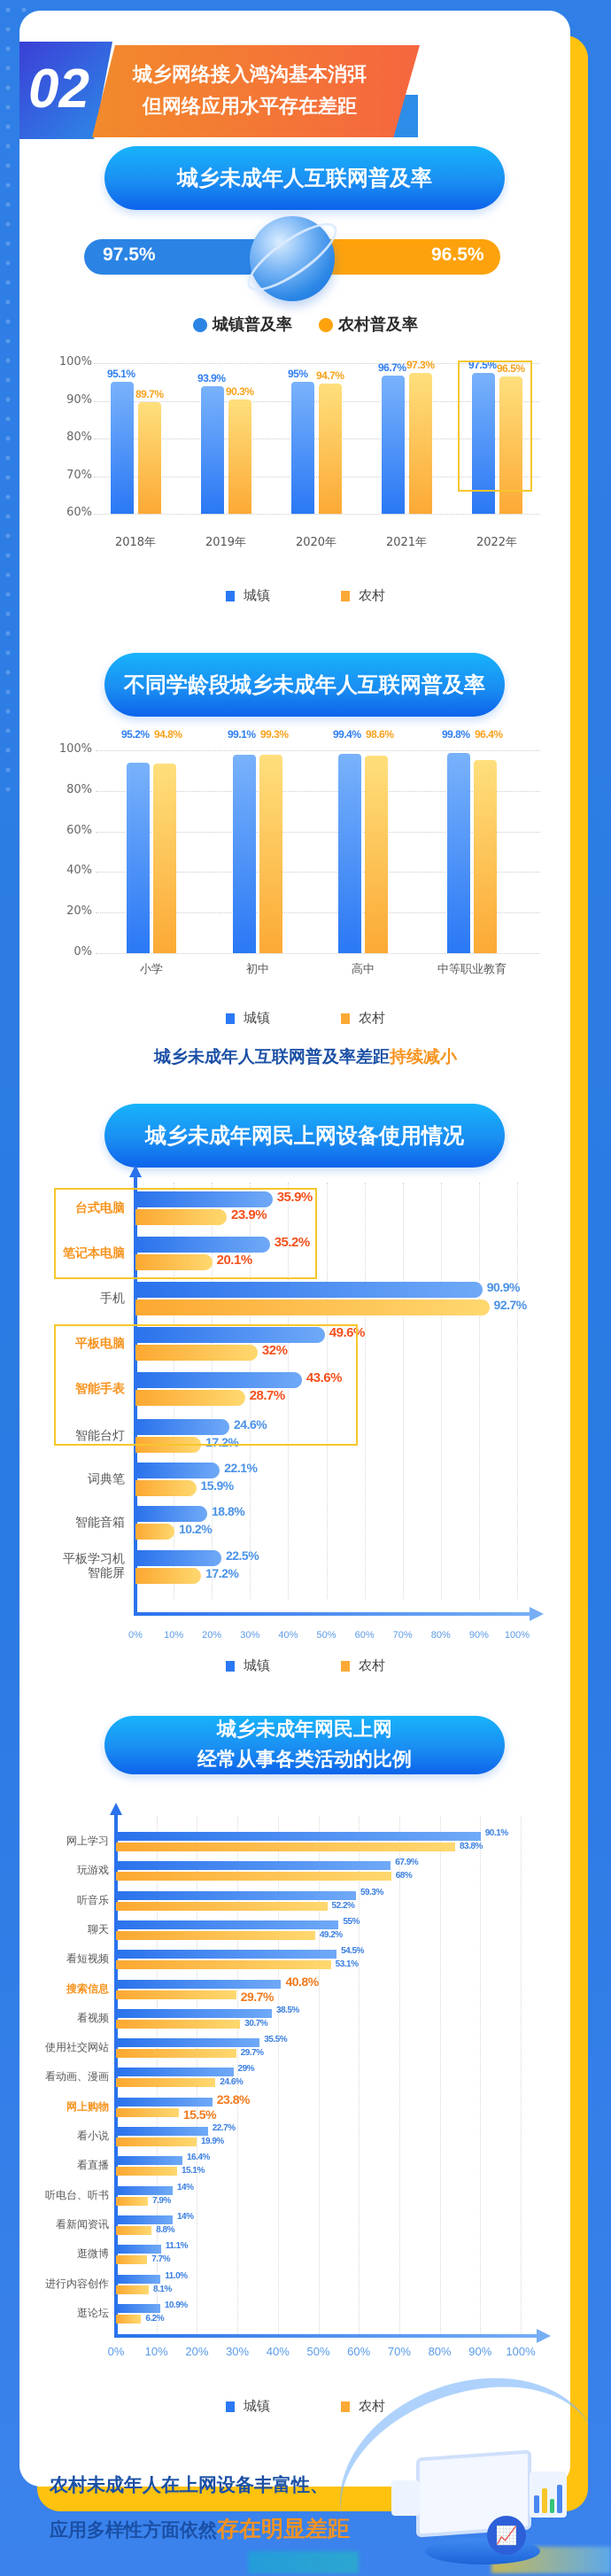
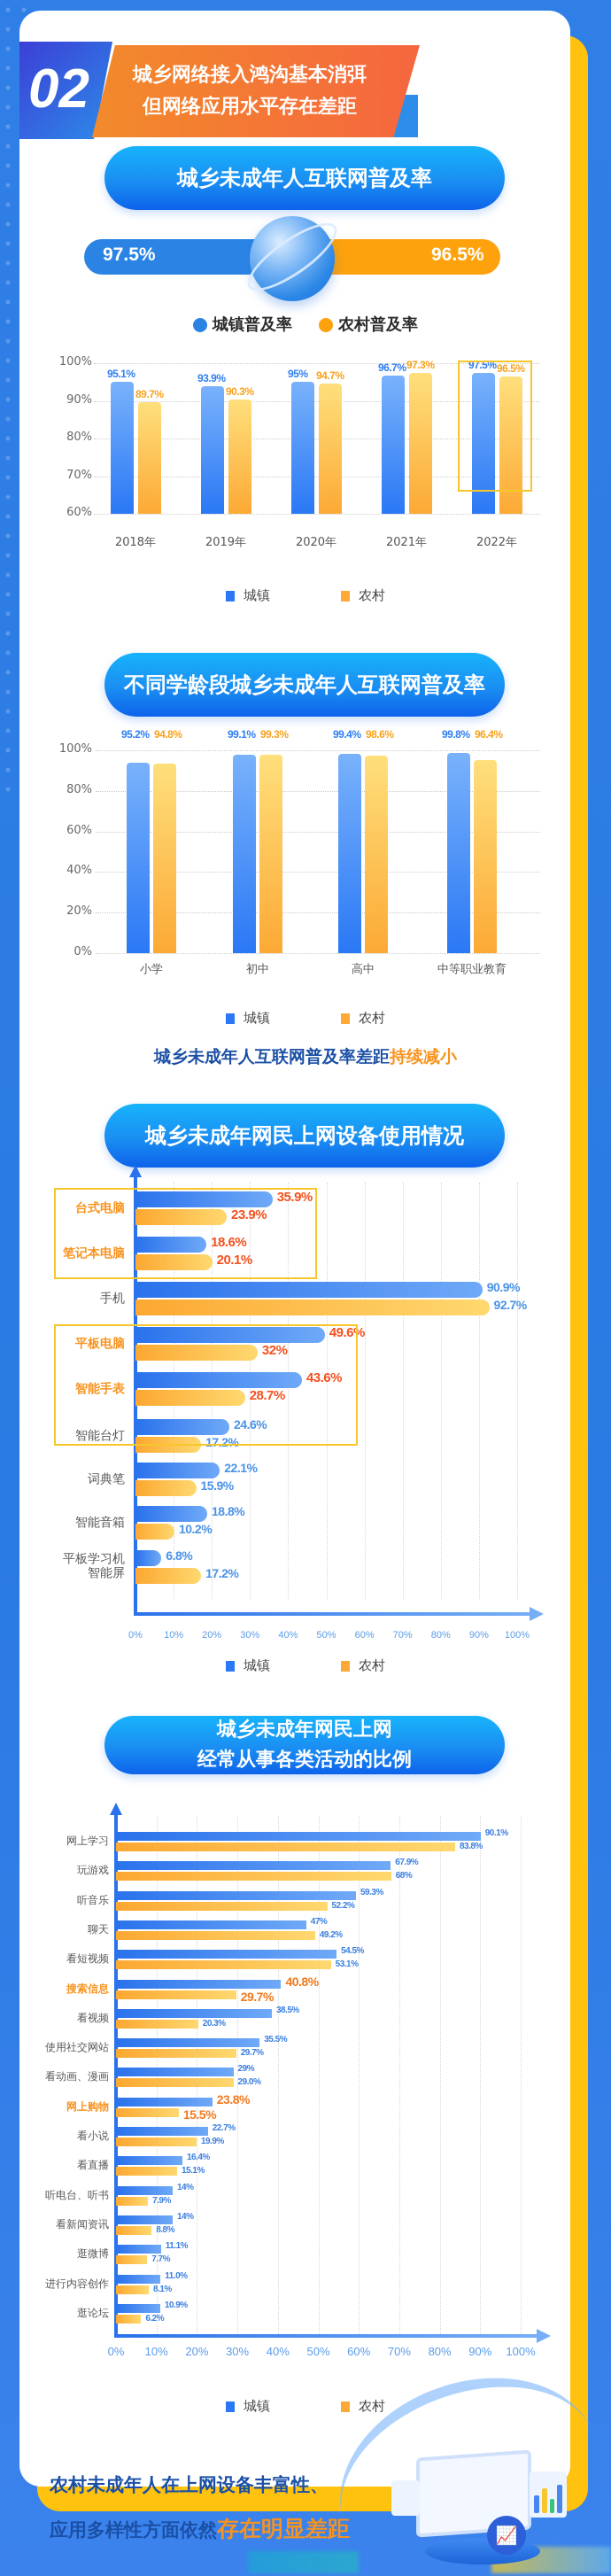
城乡未成年网民上网设备使用情况/城镇/笔记本电脑: 35.2% -> 18.6%
城乡未成年网民上网设备使用情况/城镇/平板学习机 智能屏: 22.5% -> 6.8%
城乡未成年网民上网经常从事各类活动的比例/城镇/聊天: 55% -> 47%
城乡未成年网民上网经常从事各类活动的比例/农村/看视频: 30.7% -> 20.3%
城乡未成年网民上网经常从事各类活动的比例/农村/看动画、漫画: 24.6% -> 29.0%
